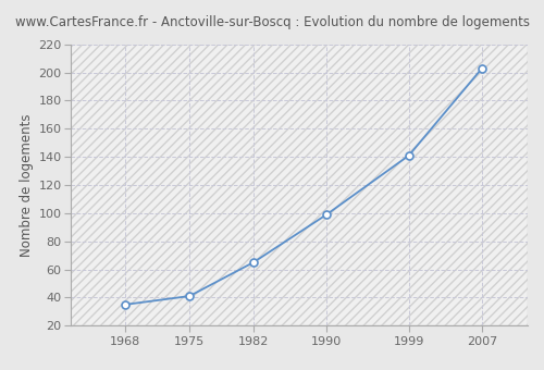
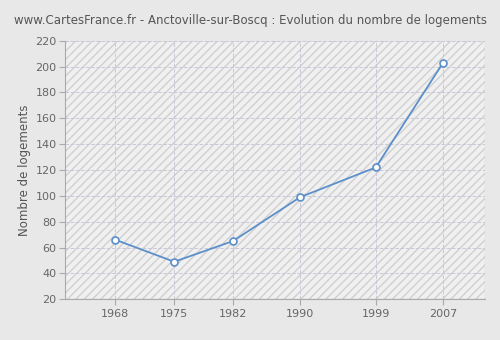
1968: 35 -> 66
1975: 41 -> 49
1999: 141 -> 122
